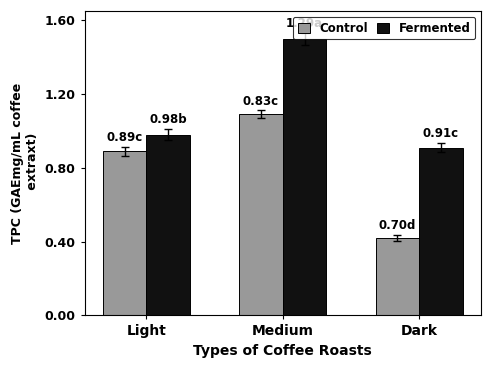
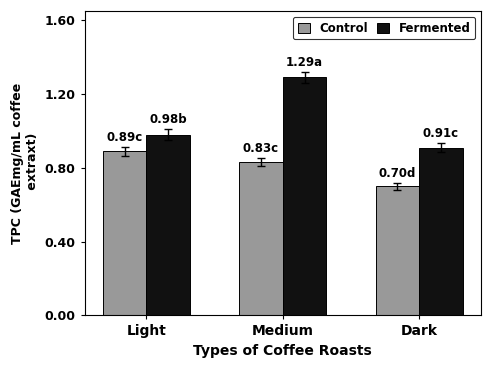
Control/Medium: 1.09 -> 0.83
Fermented/Medium: 1.50 -> 1.29
Control/Dark: 0.42 -> 0.70
